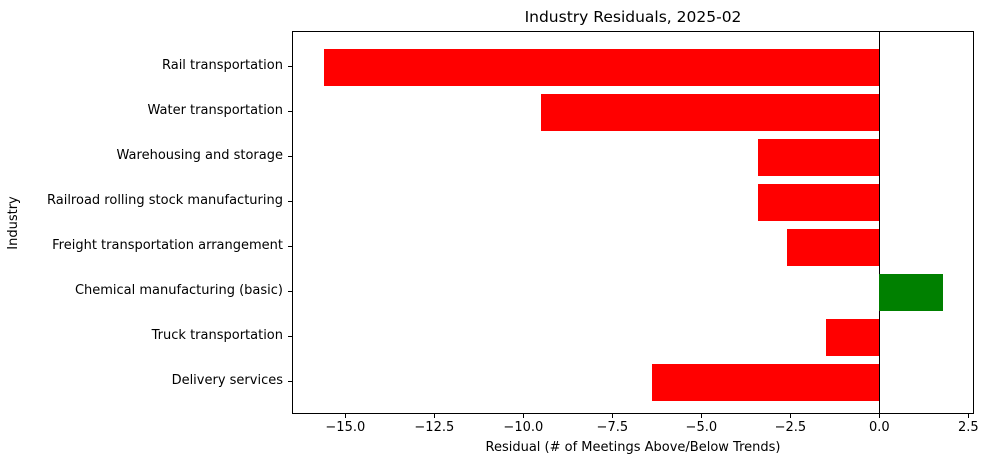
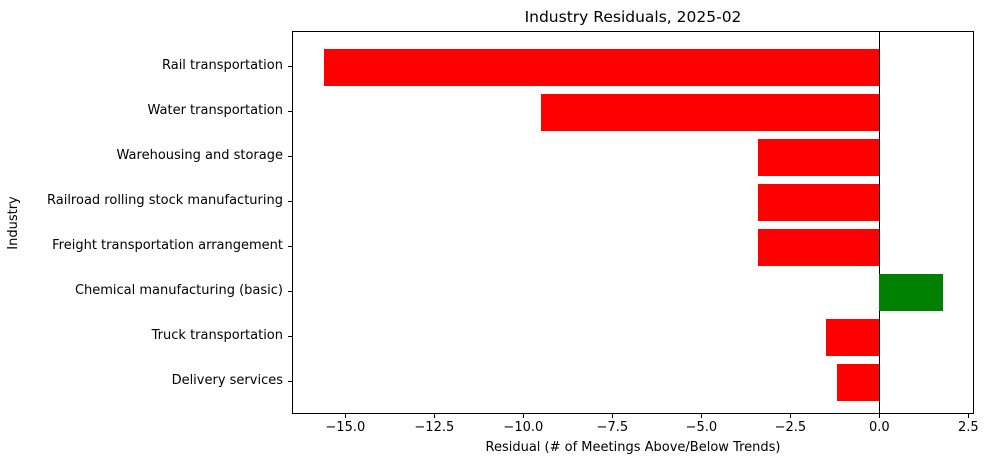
Freight transportation arrangement: -2.6 -> -3.4
Delivery services: -6.4 -> -1.2
